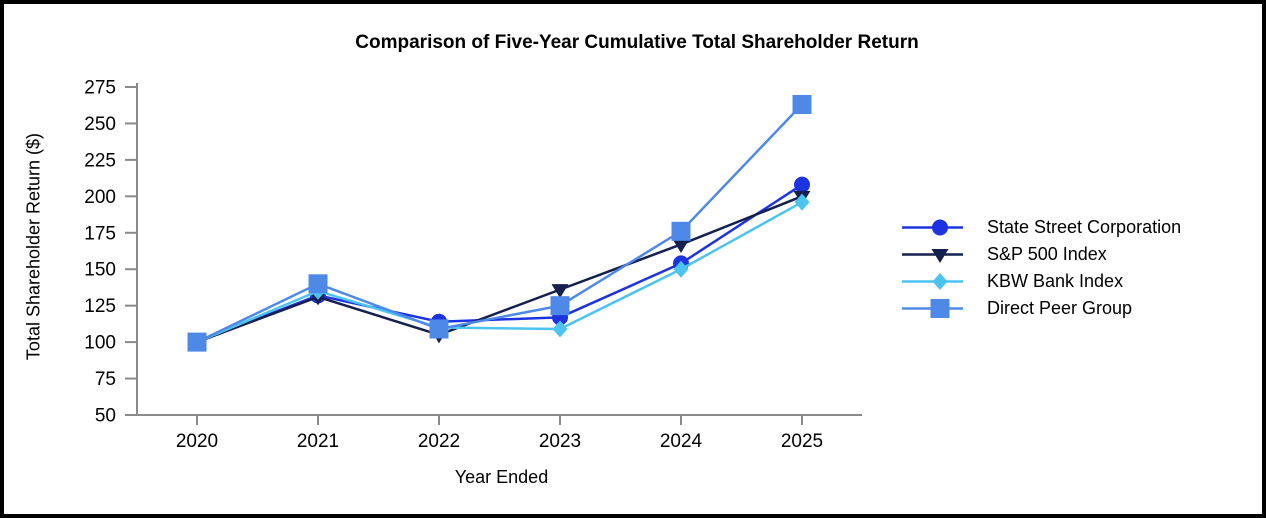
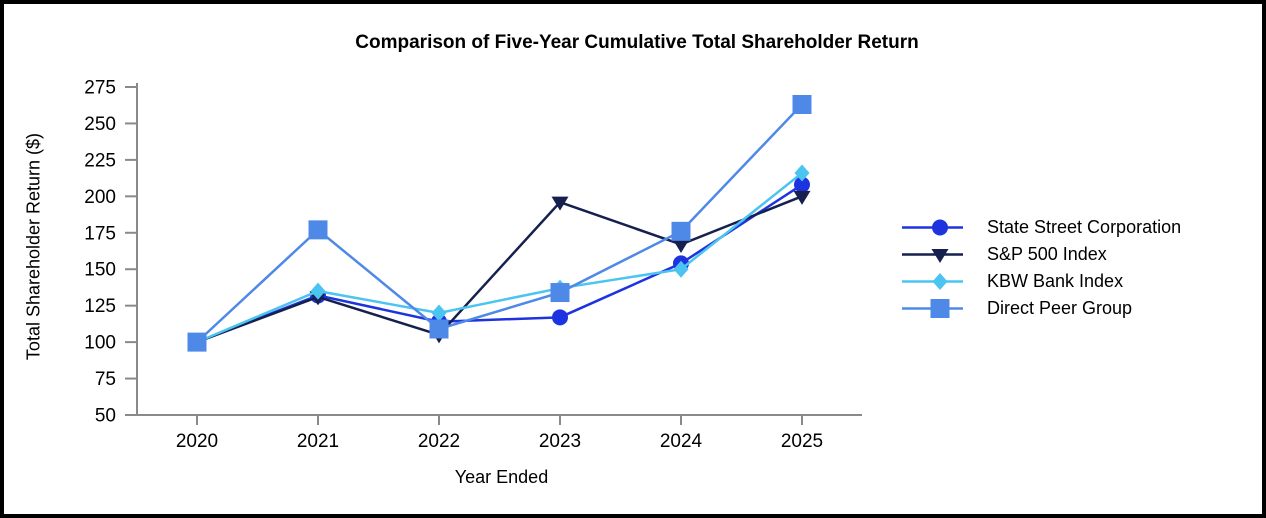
Direct Peer Group/2021: 140 -> 177
KBW Bank Index/2022: 110 -> 120
S&P 500 Index/2023: 136 -> 196
KBW Bank Index/2023: 109 -> 137
Direct Peer Group/2023: 125 -> 134
KBW Bank Index/2025: 196 -> 216
